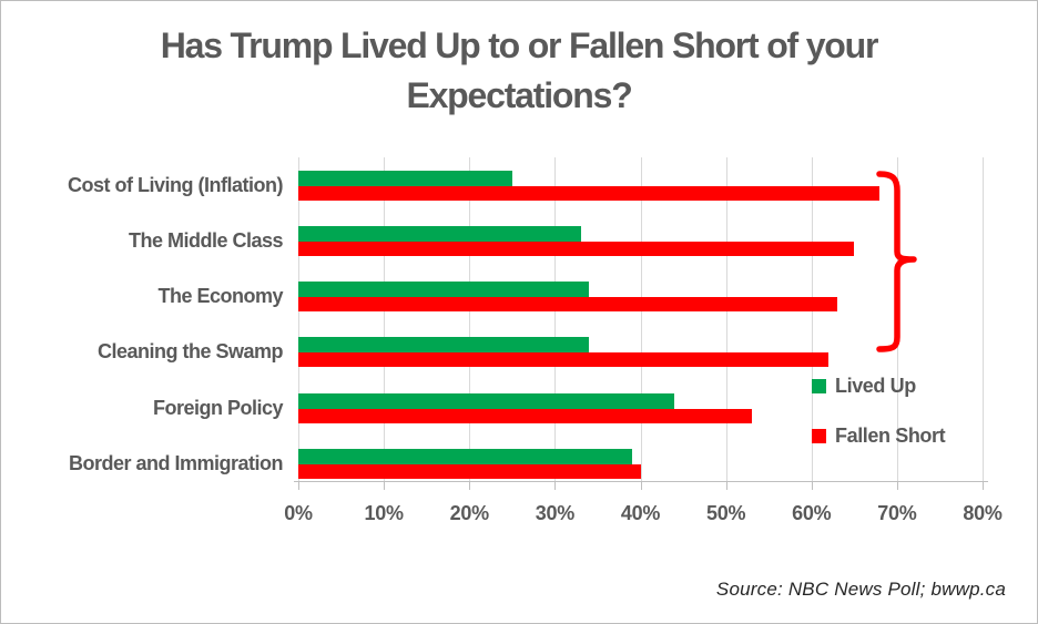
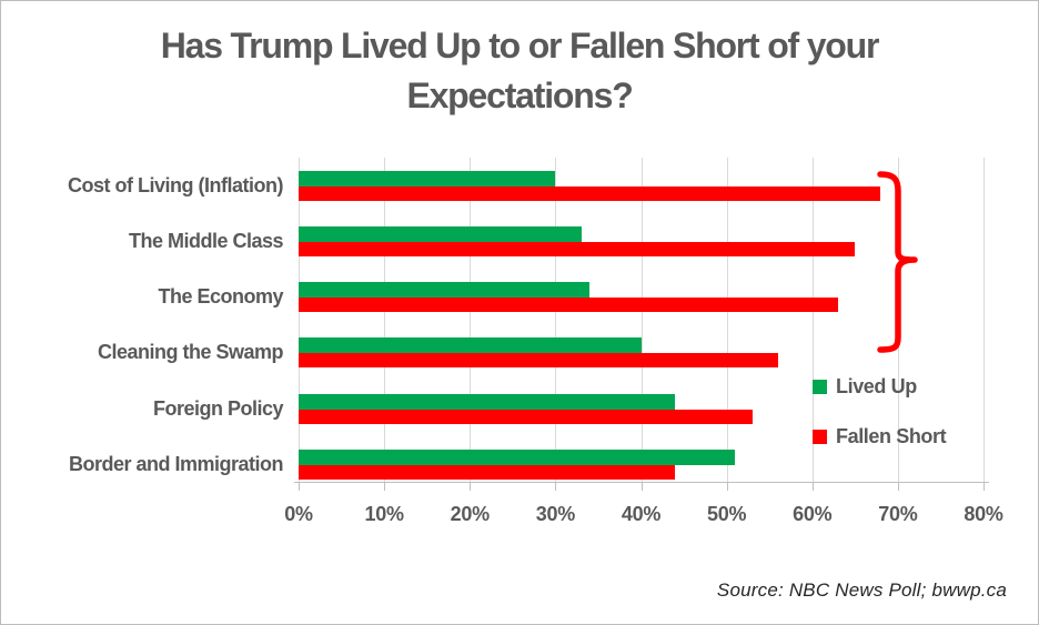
Lived Up/Cost of Living (Inflation): 25% -> 30%
Lived Up/Cleaning the Swamp: 34% -> 40%
Fallen Short/Cleaning the Swamp: 62% -> 56%
Lived Up/Border and Immigration: 39% -> 51%
Fallen Short/Border and Immigration: 40% -> 44%
